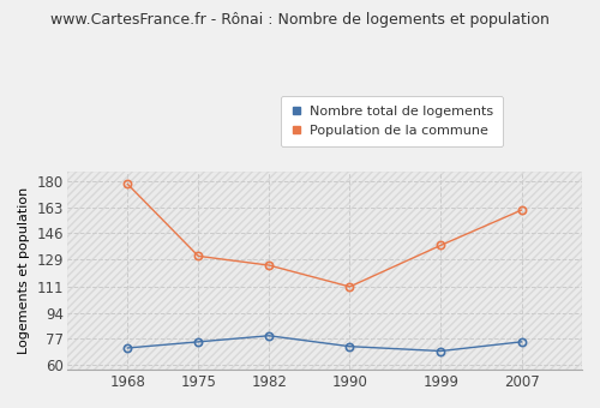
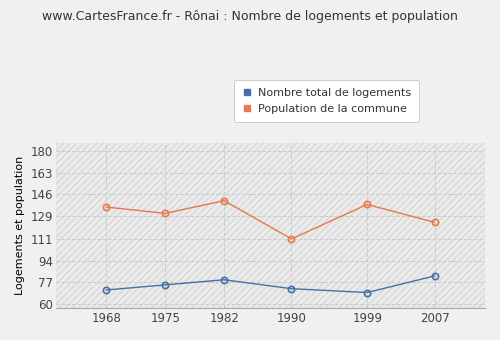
Population de la commune/1968: 178 -> 136
Population de la commune/1982: 125 -> 141
Nombre total de logements/2007: 75 -> 82
Population de la commune/2007: 161 -> 124
